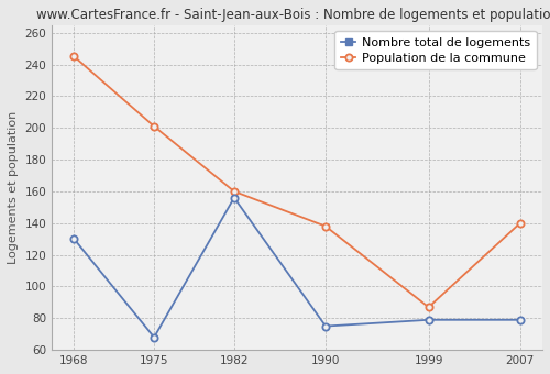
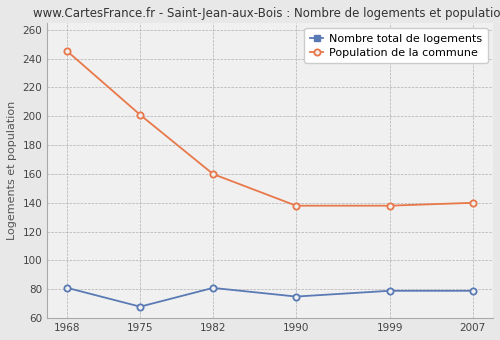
Nombre total de logements/1968: 130 -> 81
Nombre total de logements/1982: 156 -> 81
Population de la commune/1999: 87 -> 138
